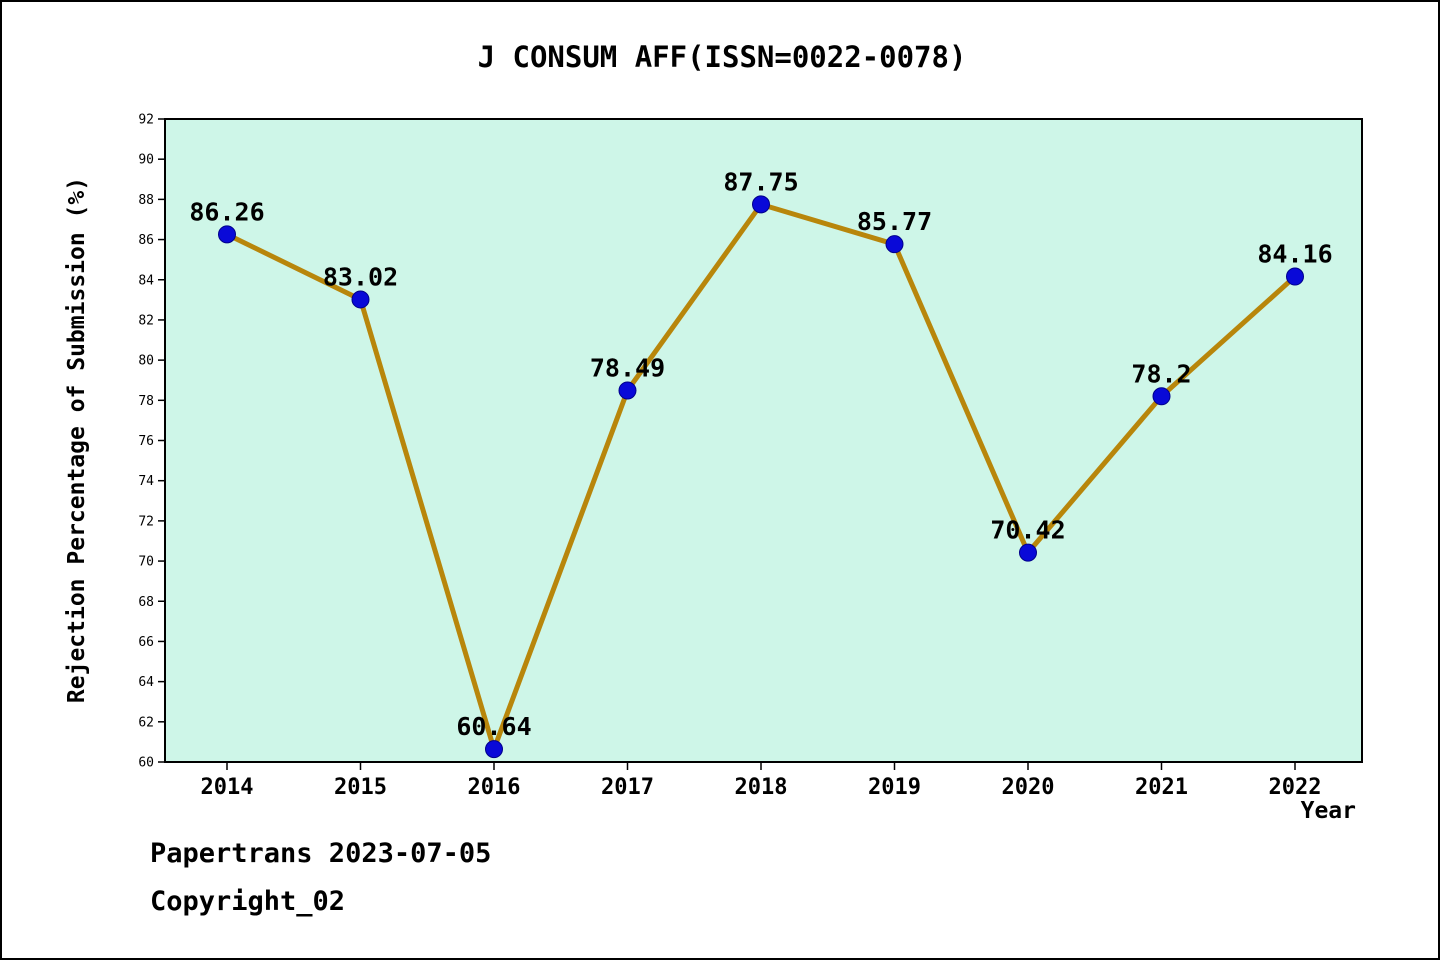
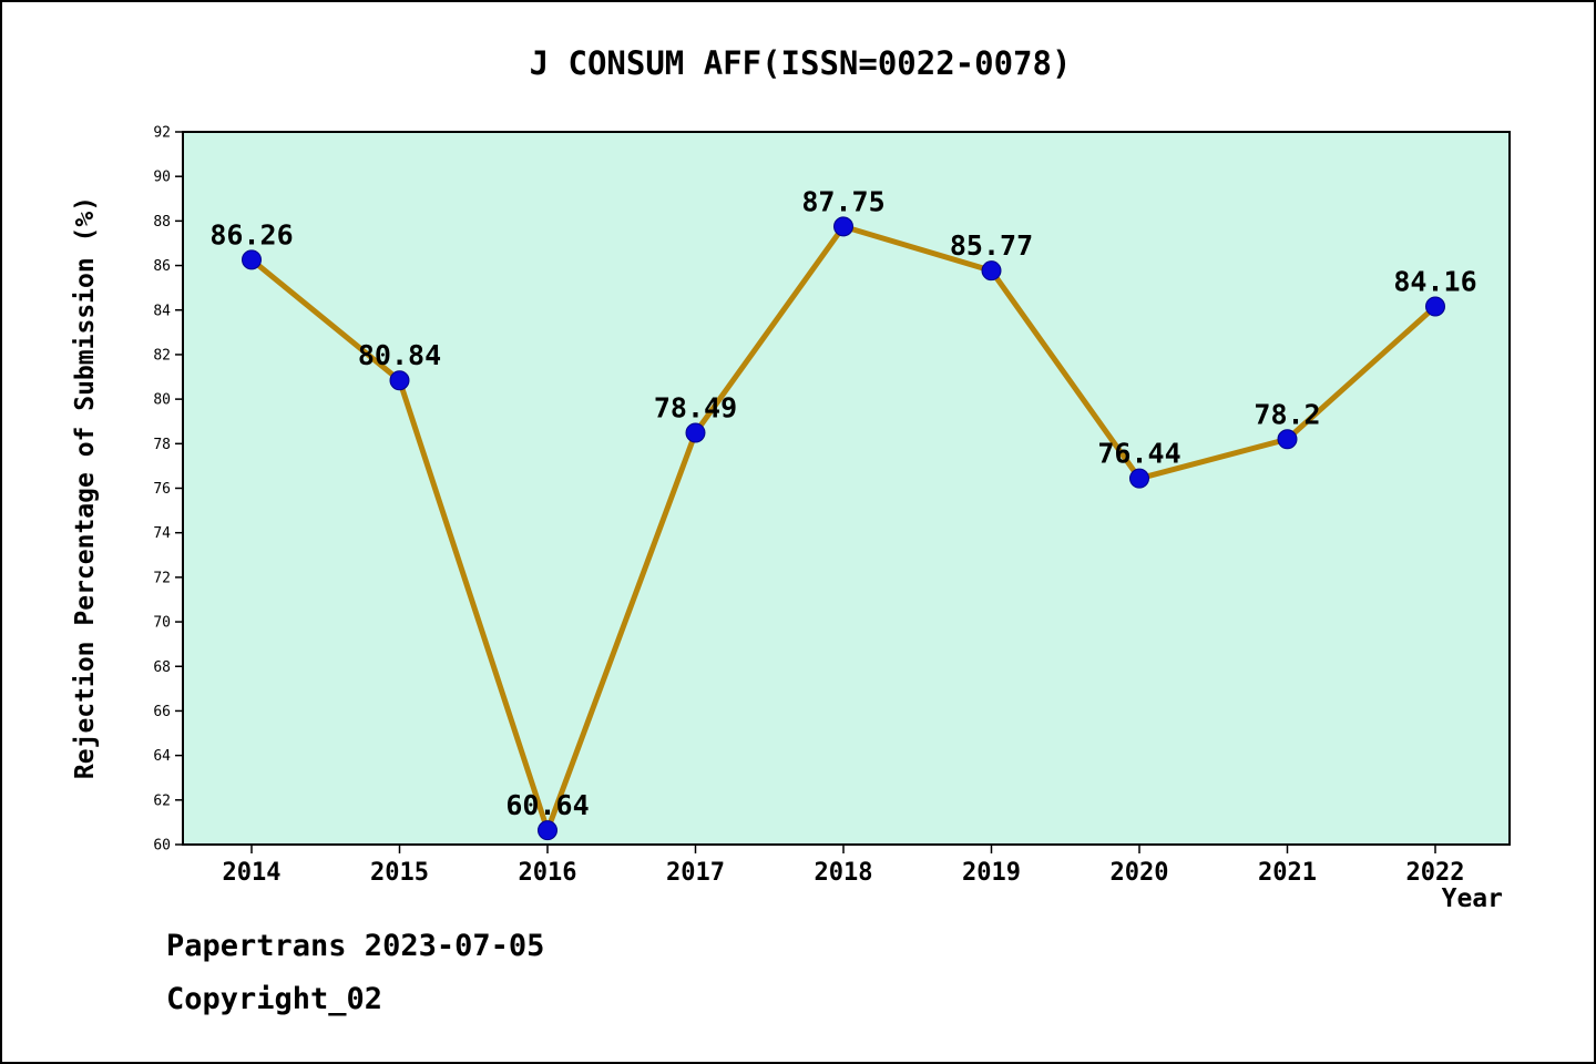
2015: 83.02 -> 80.84
2020: 70.42 -> 76.44
